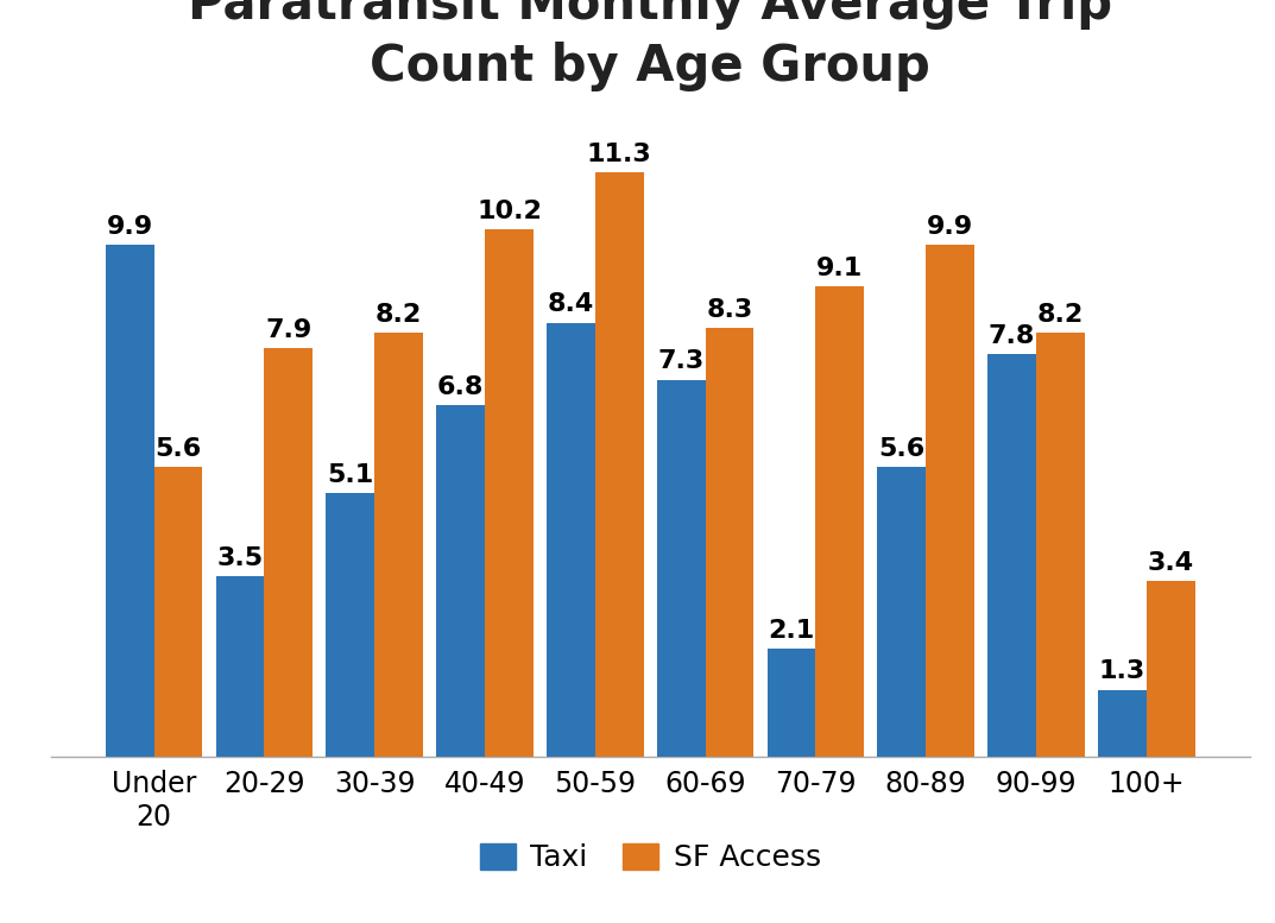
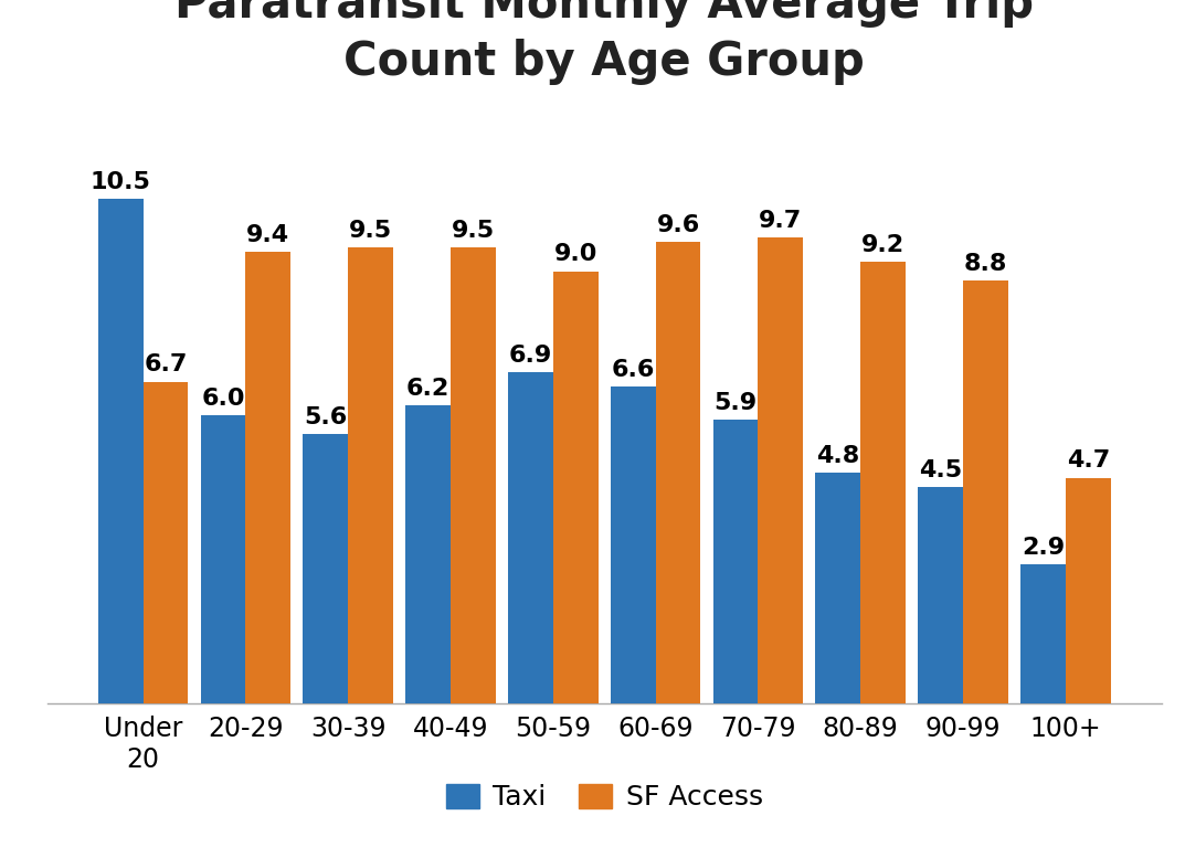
Taxi/Under 20: 9.9 -> 10.5
SF Access/Under 20: 5.6 -> 6.7
Taxi/20-29: 3.5 -> 6.0
SF Access/20-29: 7.9 -> 9.4
Taxi/30-39: 5.1 -> 5.6
SF Access/30-39: 8.2 -> 9.5
Taxi/40-49: 6.8 -> 6.2
SF Access/40-49: 10.2 -> 9.5
Taxi/50-59: 8.4 -> 6.9
SF Access/50-59: 11.3 -> 9.0
Taxi/60-69: 7.3 -> 6.6
SF Access/60-69: 8.3 -> 9.6
Taxi/70-79: 2.1 -> 5.9
SF Access/70-79: 9.1 -> 9.7
Taxi/80-89: 5.6 -> 4.8
SF Access/80-89: 9.9 -> 9.2
Taxi/90-99: 7.8 -> 4.5
SF Access/90-99: 8.2 -> 8.8
Taxi/100+: 1.3 -> 2.9
SF Access/100+: 3.4 -> 4.7
